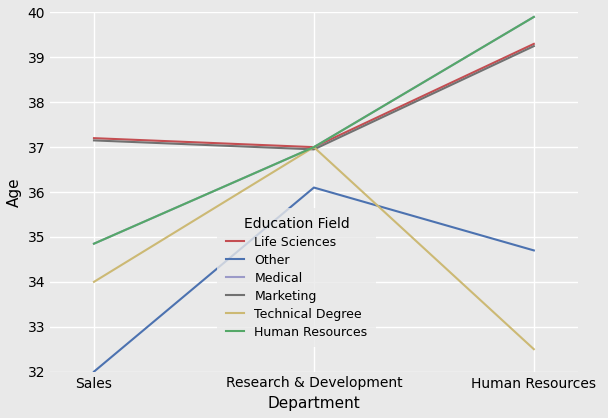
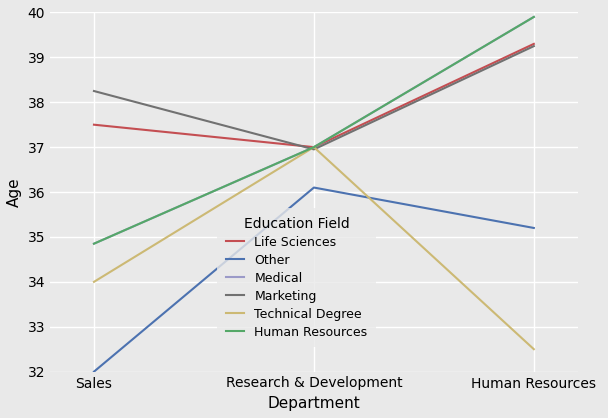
Life Sciences/Sales: 37.2 -> 37.5
Marketing/Sales: 37.15 -> 38.25
Other/Human Resources: 34.7 -> 35.2
